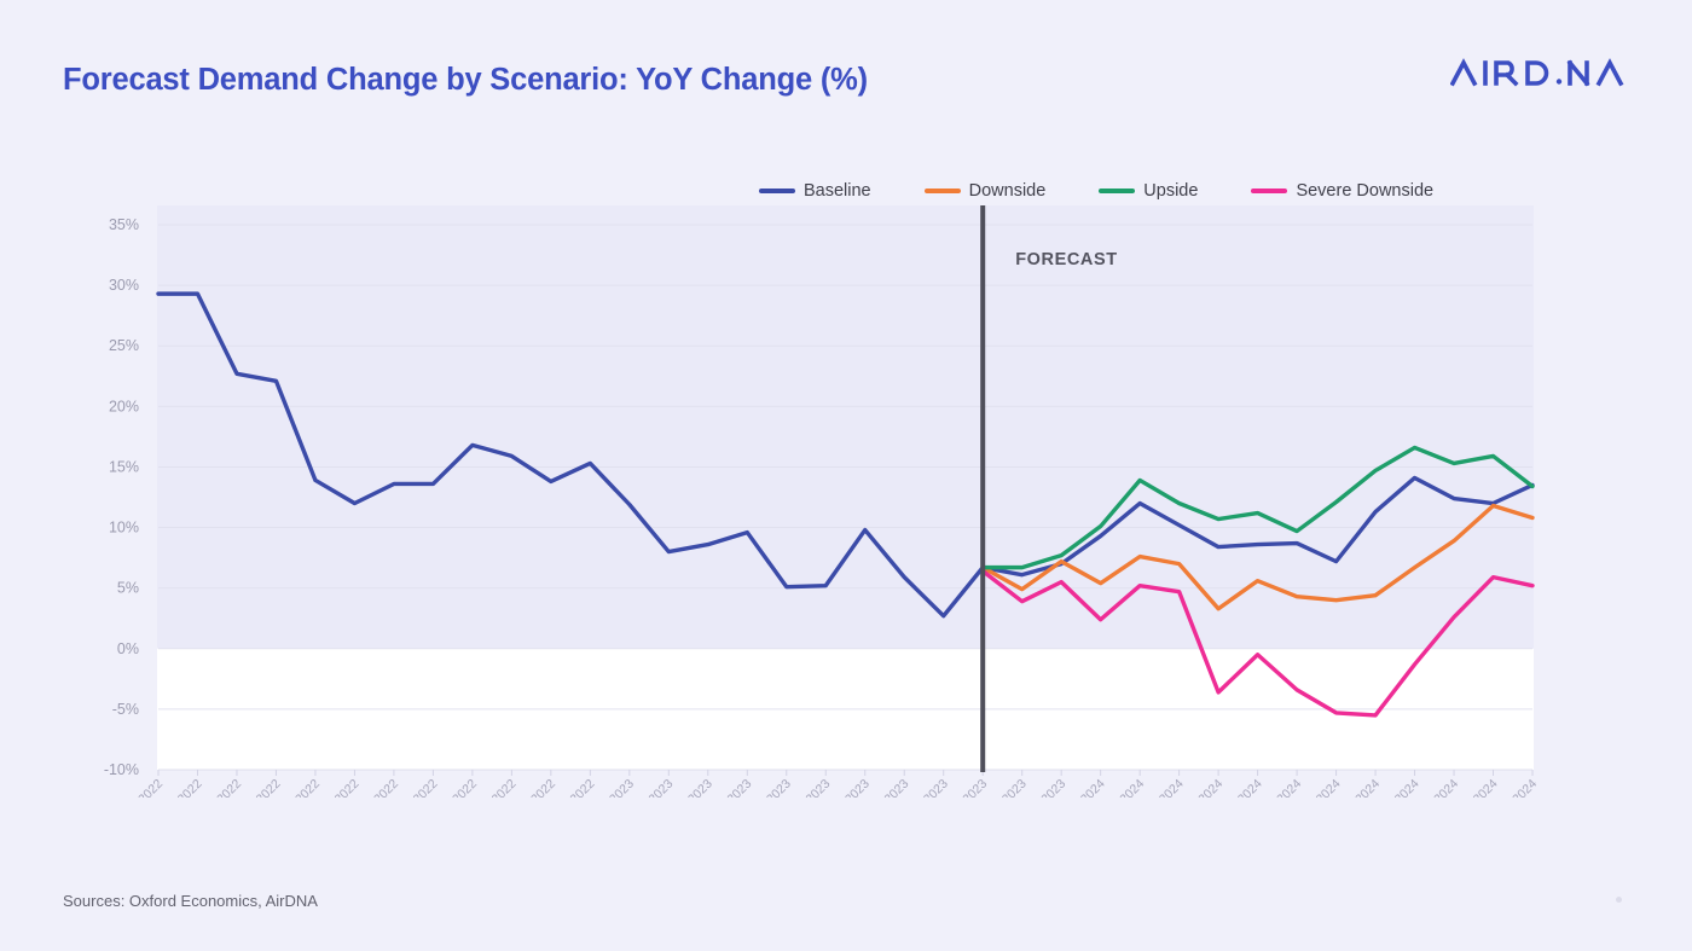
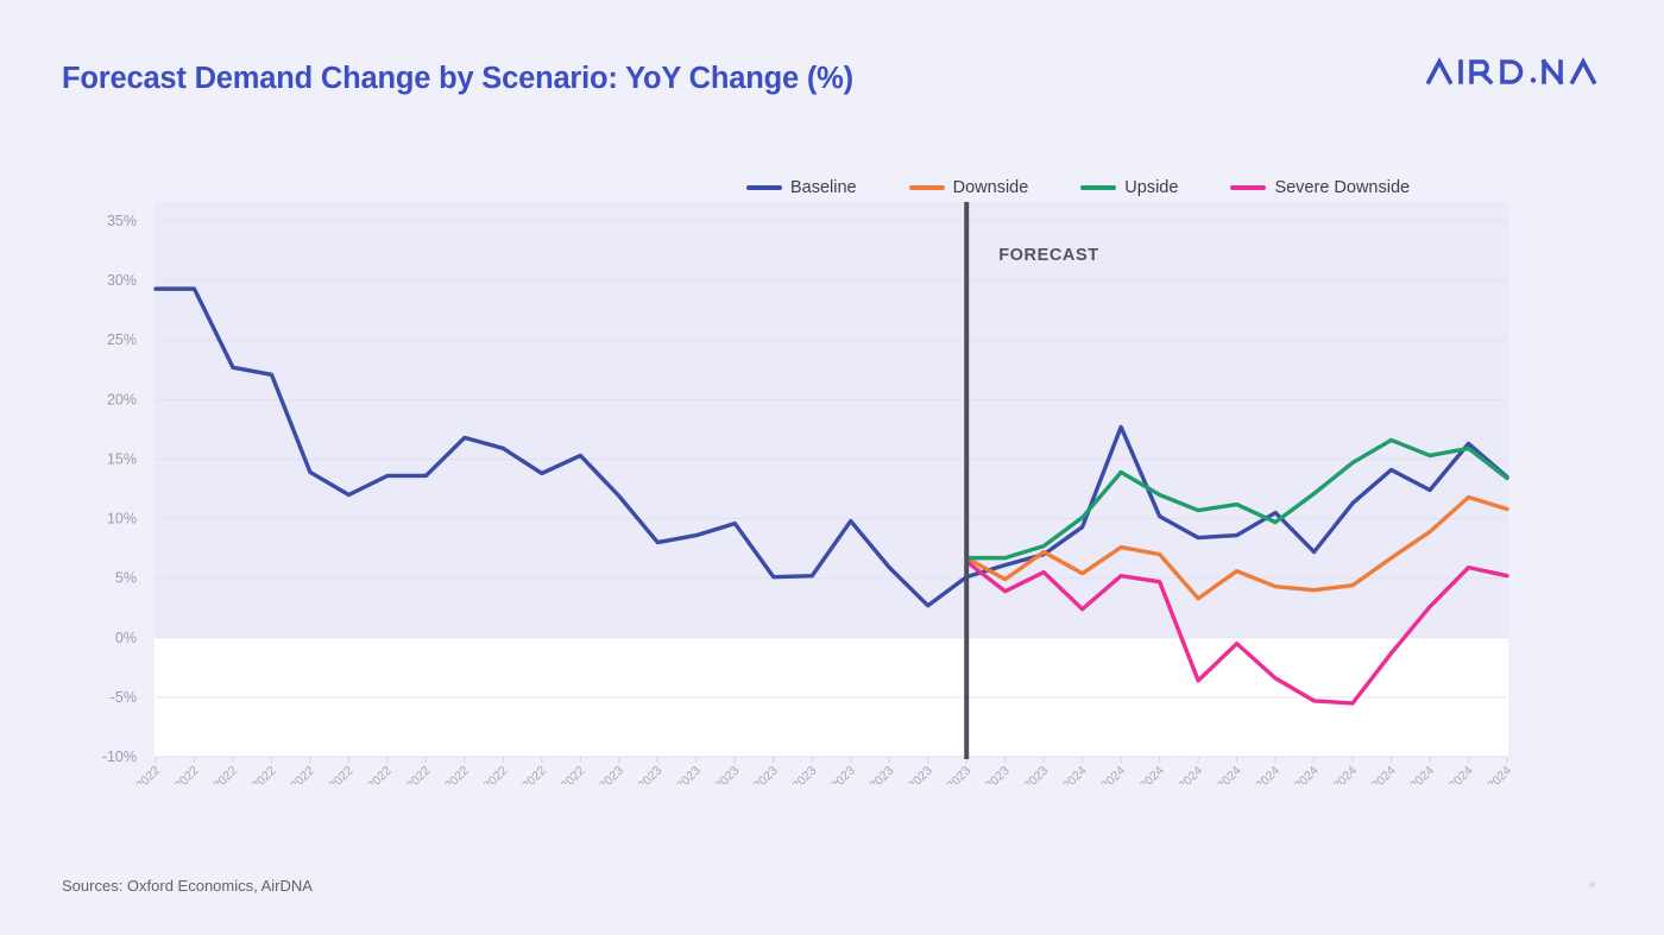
Baseline/10/1/2023: 6.7% -> 5.1%
Baseline/2/1/2024: 12.0% -> 17.7%
Baseline/6/1/2024: 8.7% -> 10.5%
Baseline/11/1/2024: 12.0% -> 16.3%
